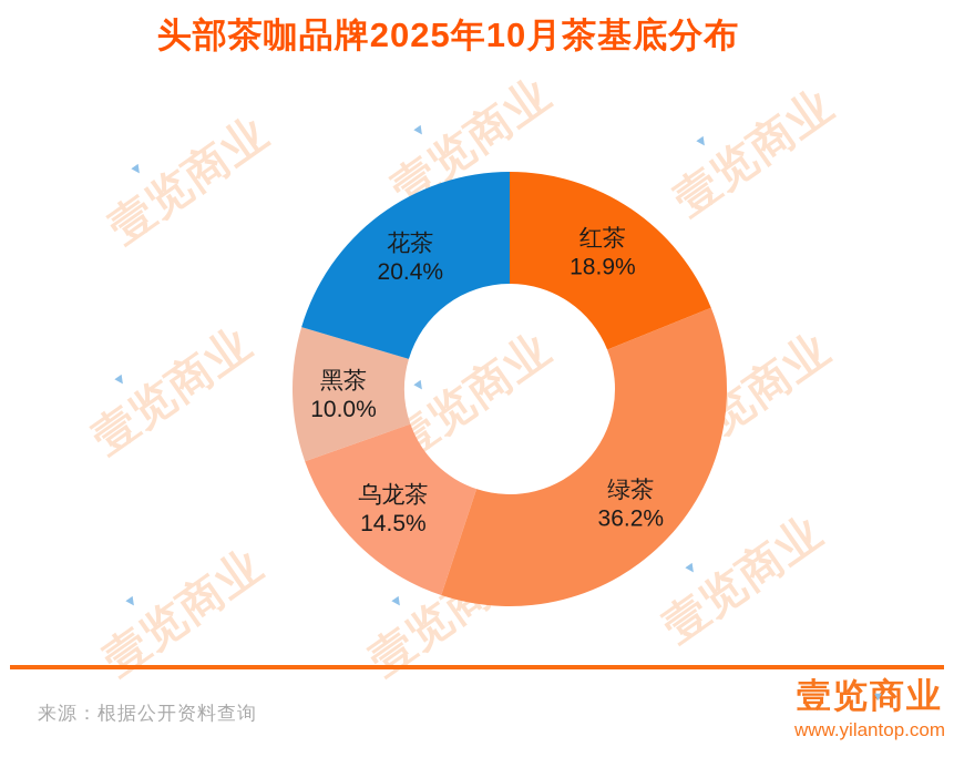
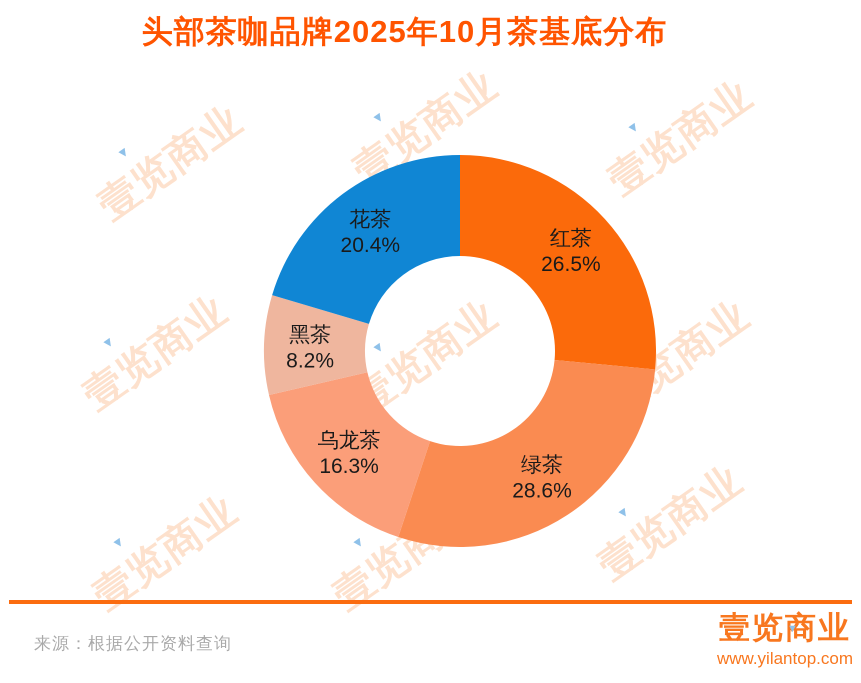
红茶: 18.9% -> 26.5%
绿茶: 36.2% -> 28.6%
乌龙茶: 14.5% -> 16.3%
黑茶: 10.0% -> 8.2%
